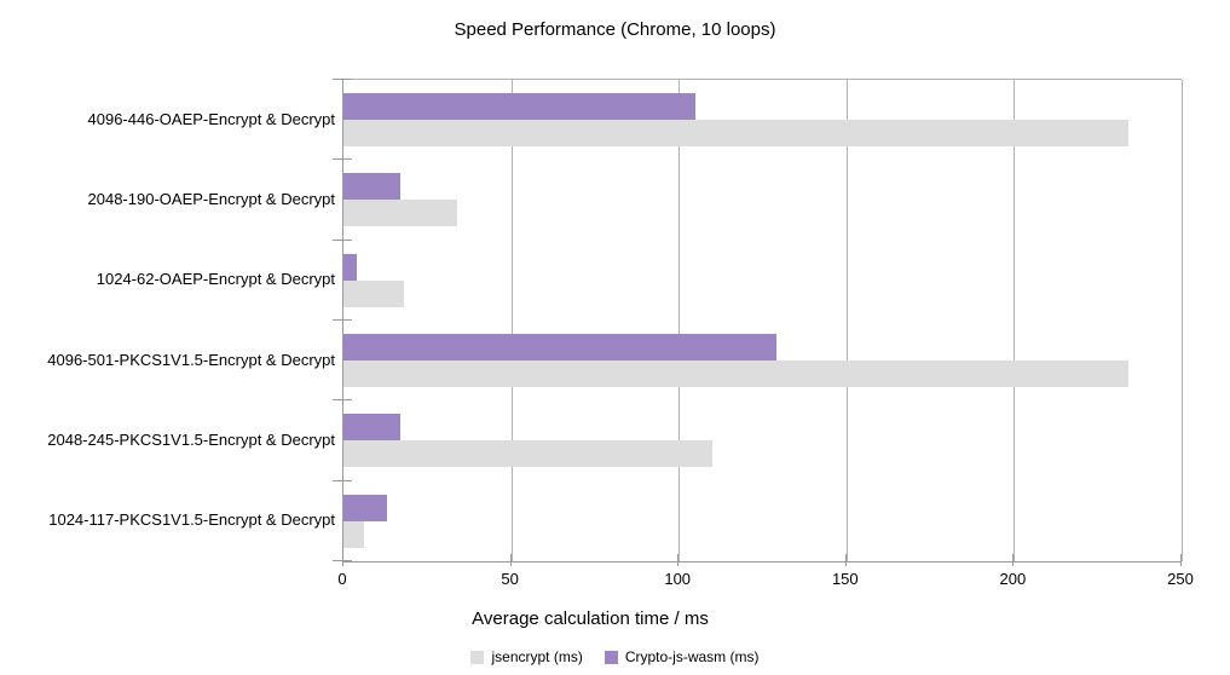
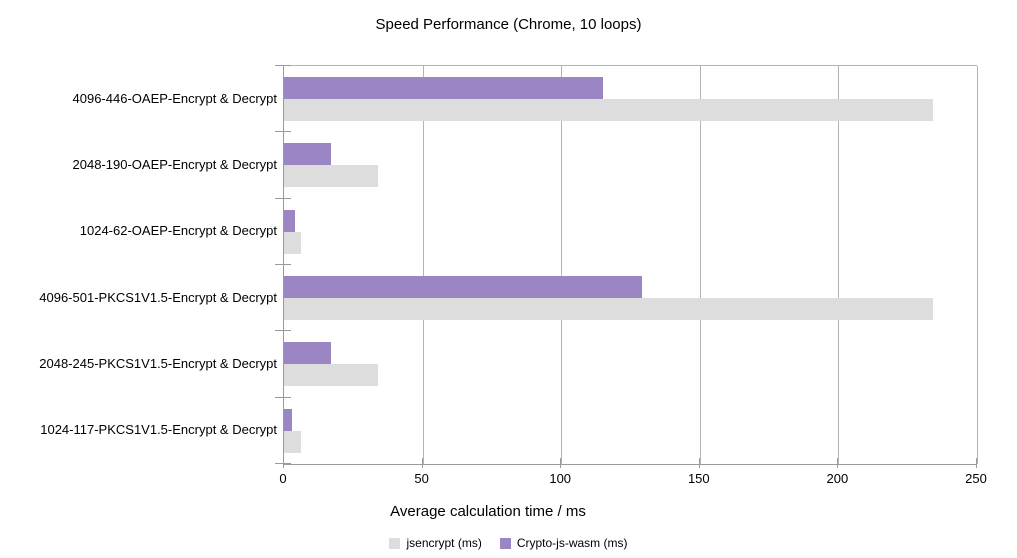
Crypto-js-wasm (ms)/4096-446-OAEP-Encrypt & Decrypt: 105 -> 115
jsencrypt (ms)/1024-62-OAEP-Encrypt & Decrypt: 18 -> 6
jsencrypt (ms)/2048-245-PKCS1V1.5-Encrypt & Decrypt: 110 -> 34
Crypto-js-wasm (ms)/1024-117-PKCS1V1.5-Encrypt & Decrypt: 13 -> 3
